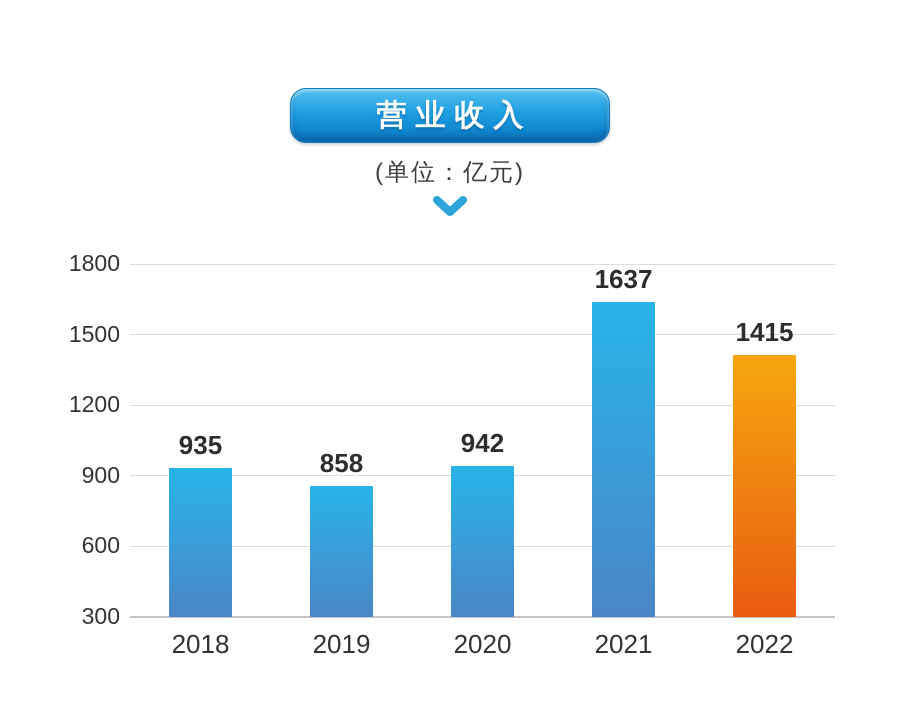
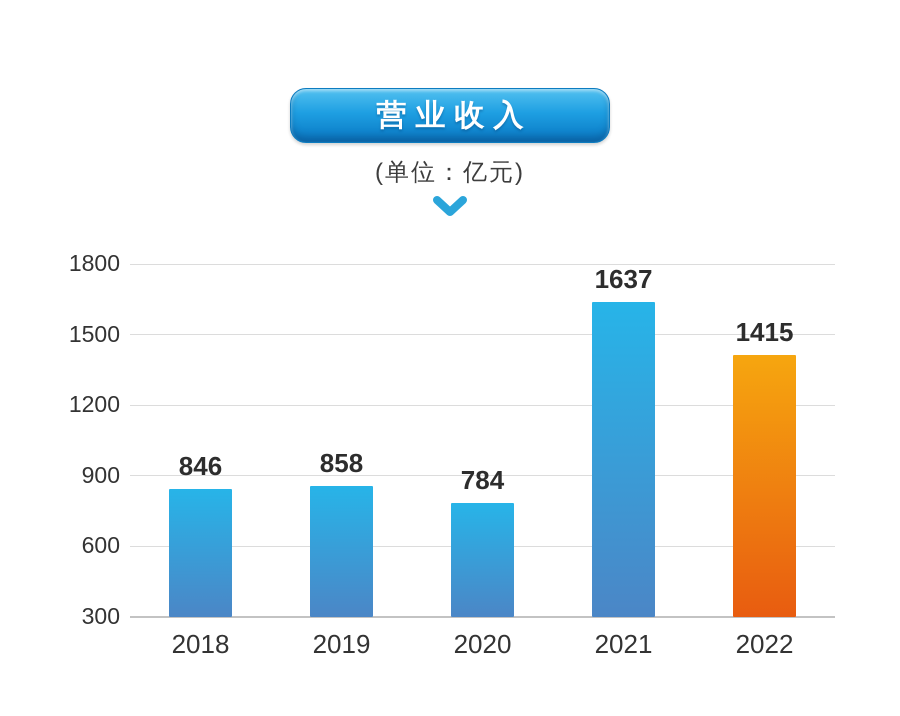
2018: 935 -> 846
2020: 942 -> 784
